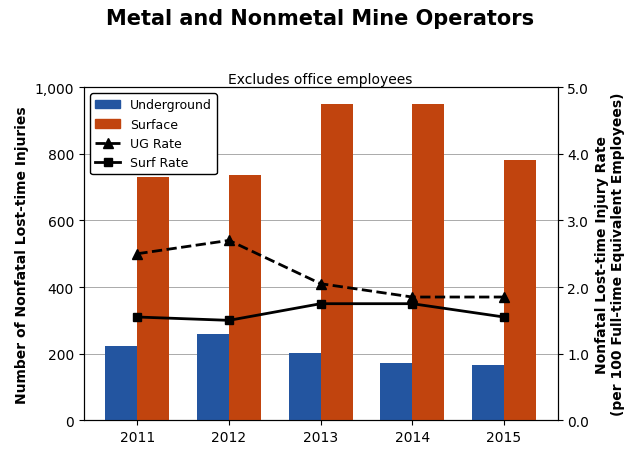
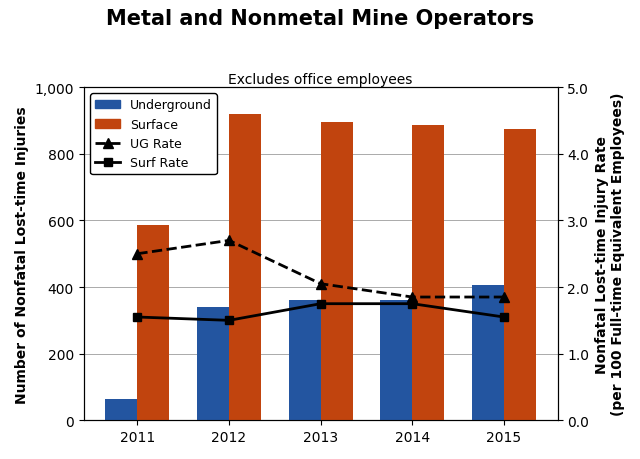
Underground/2011: 222 -> 65
Surface/2011: 730 -> 585
Underground/2012: 258 -> 340
Surface/2012: 737 -> 920
Underground/2013: 202 -> 360
Surface/2013: 950 -> 895
Underground/2014: 172 -> 360
Surface/2014: 950 -> 885
Underground/2015: 165 -> 405
Surface/2015: 782 -> 875
